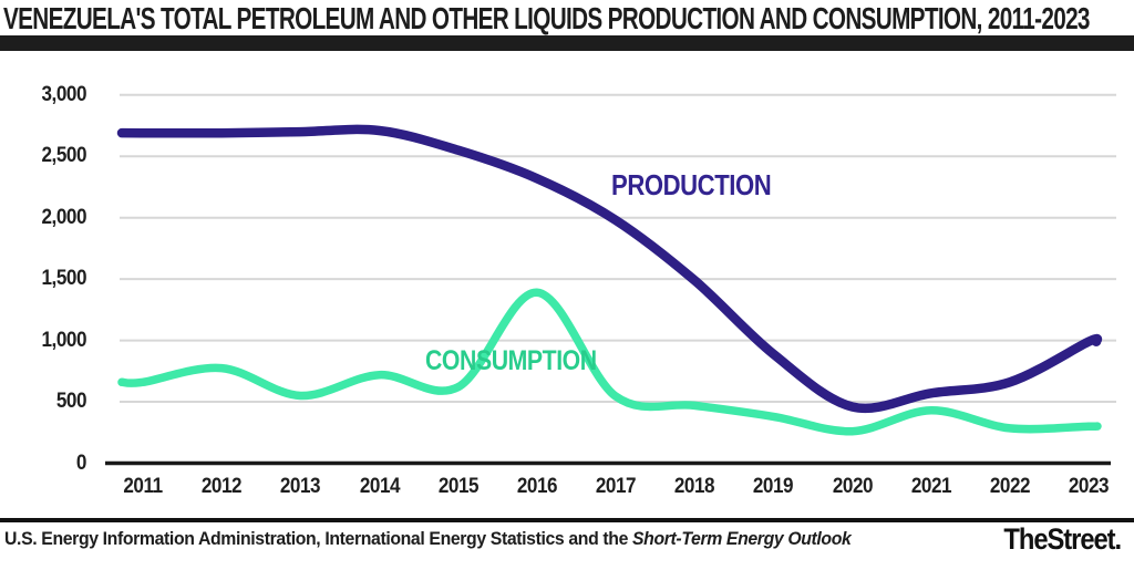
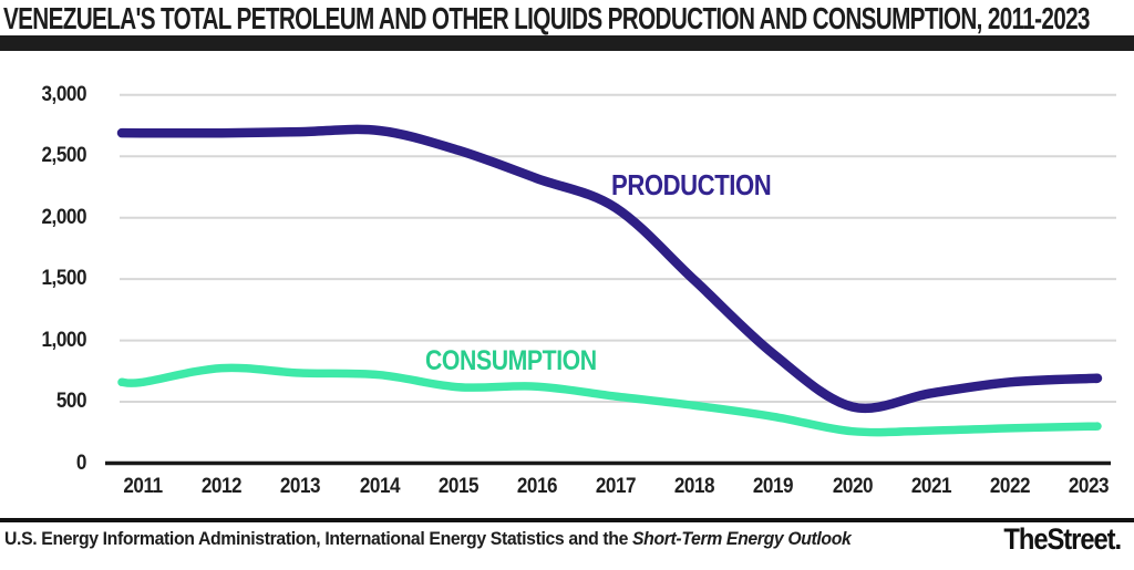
CONSUMPTION/2013: 550 -> 740
CONSUMPTION/2016: 1390 -> 620
PRODUCTION/2017: 1980 -> 2080
CONSUMPTION/2021: 430 -> 260
PRODUCTION/2023: 990 -> 690
